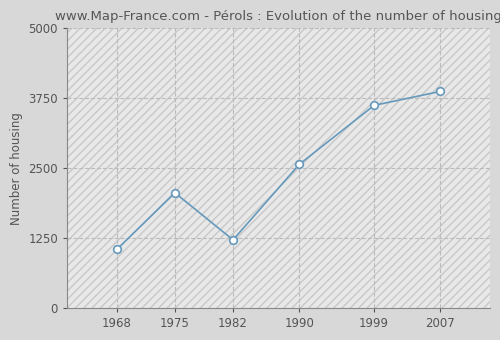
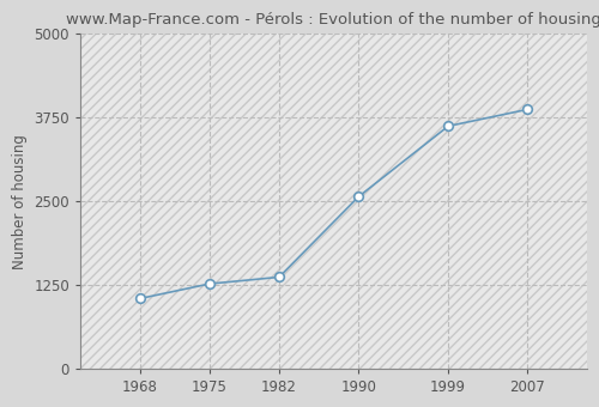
1975: 2060 -> 1270
1982: 1220 -> 1370
